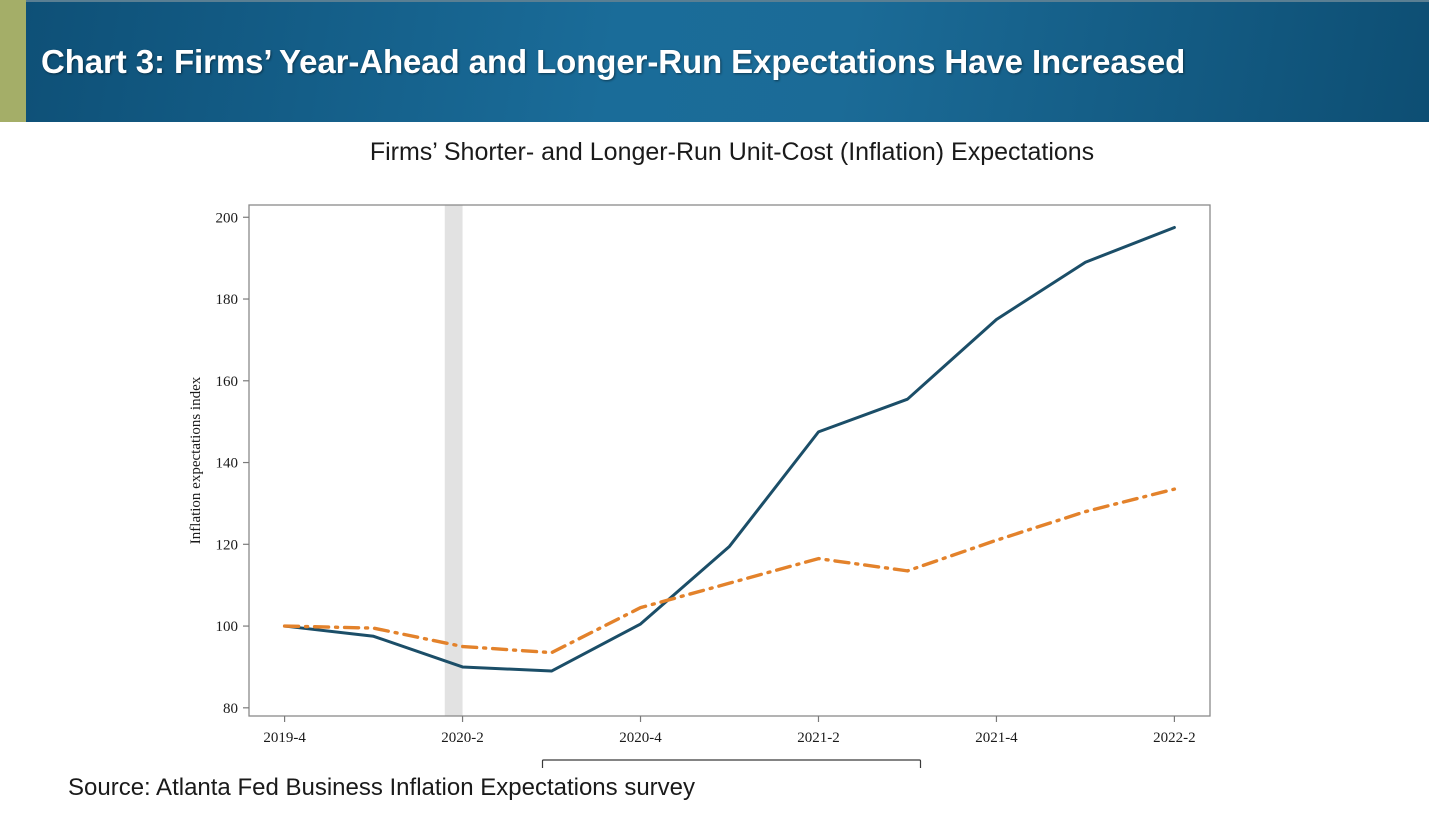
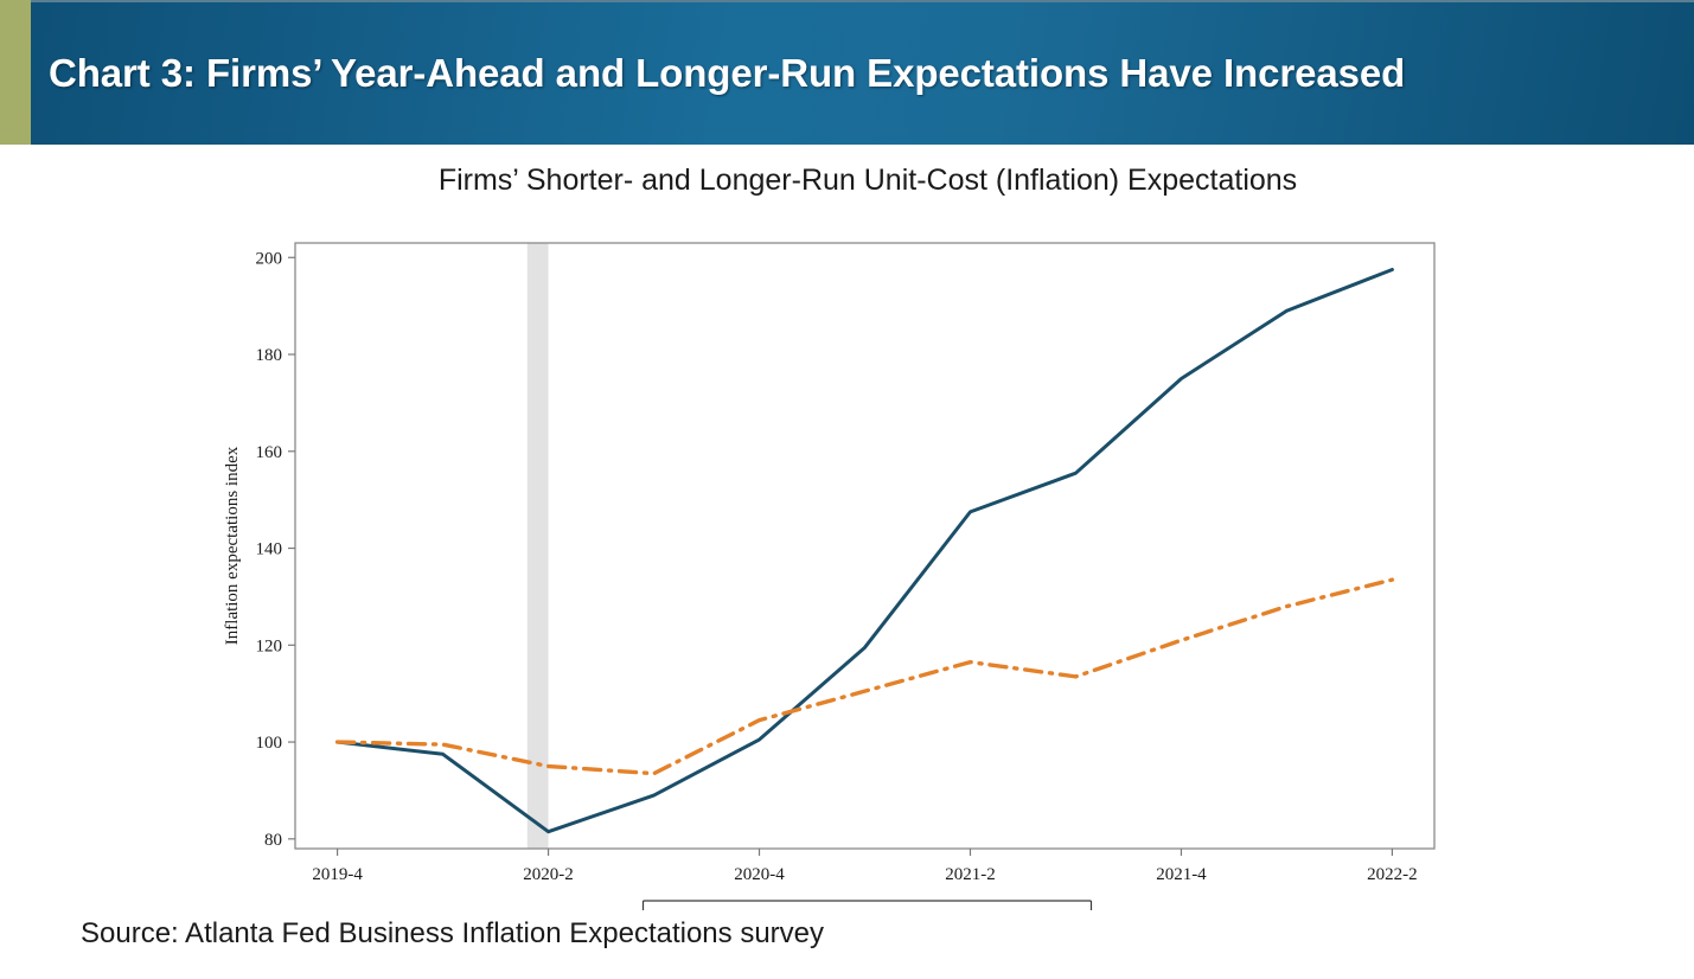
Short-run expectations/2020-2: 90 -> 82
